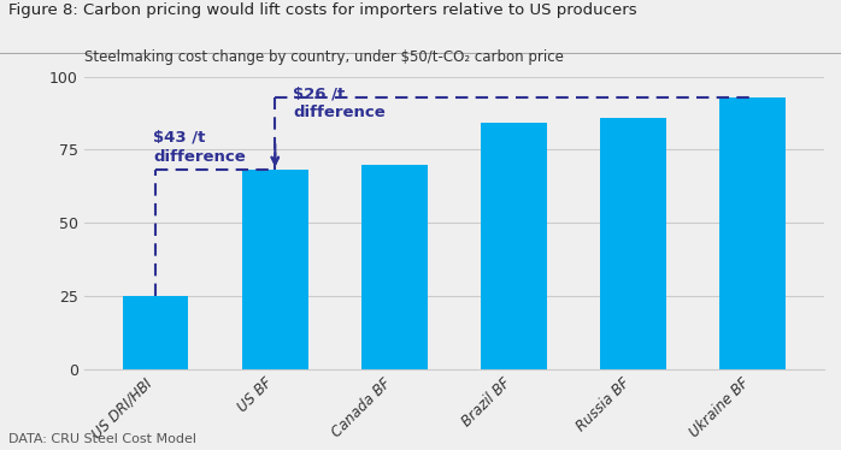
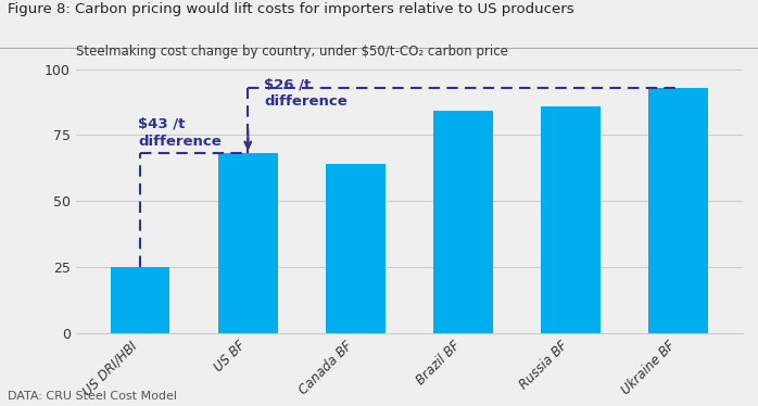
Canada BF: 70 -> 64
